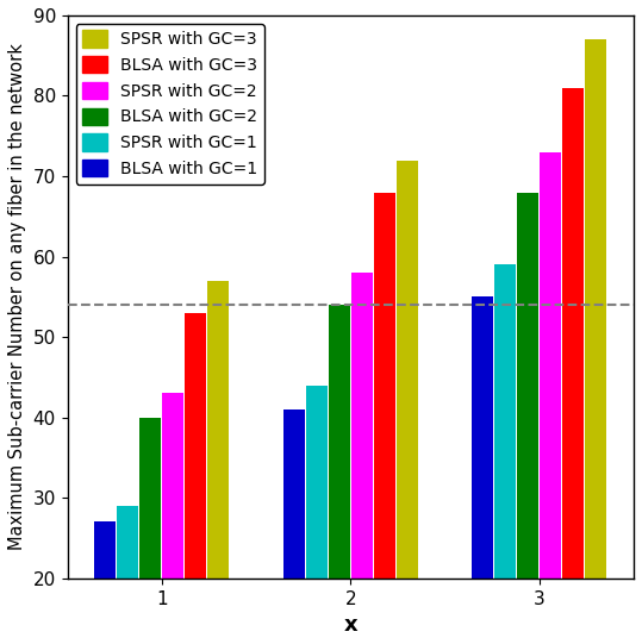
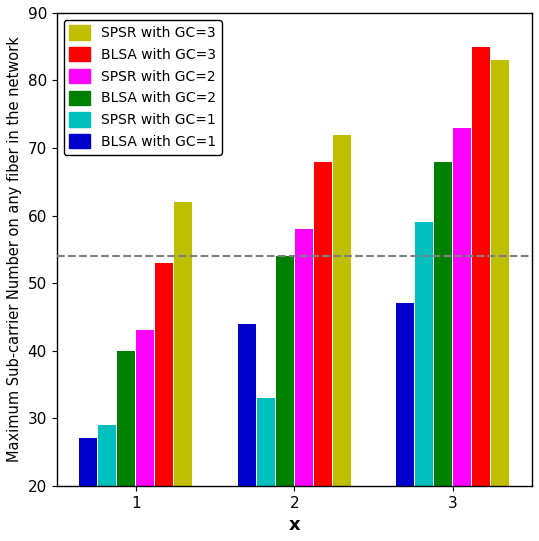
SPSR with GC=3/1: 57 -> 62
BLSA with GC=1/2: 41 -> 44
SPSR with GC=1/2: 44 -> 33
BLSA with GC=1/3: 55 -> 47
BLSA with GC=3/3: 81 -> 85
SPSR with GC=3/3: 87 -> 83
